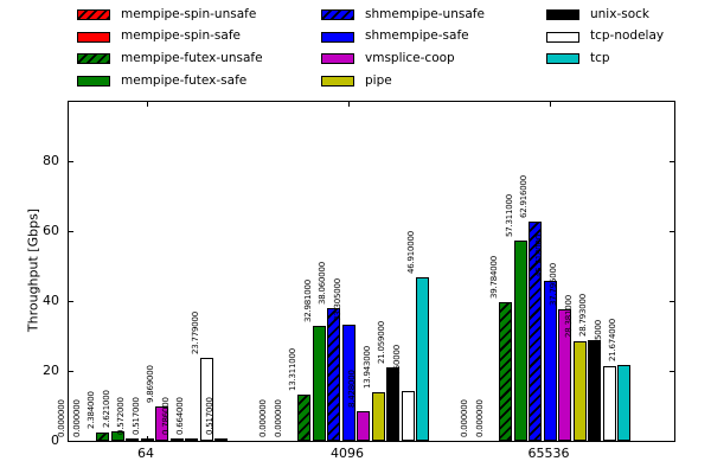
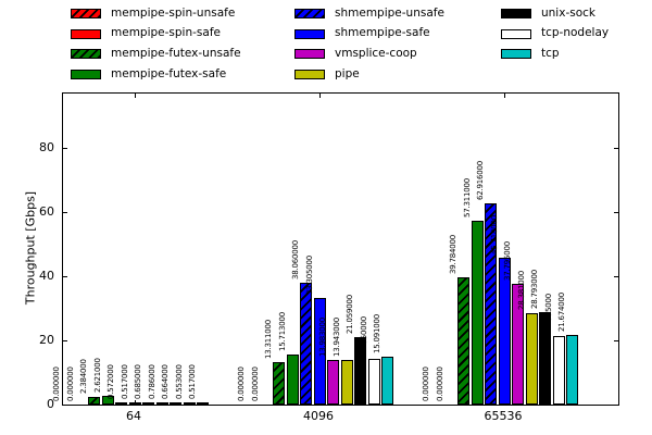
vmsplice-coop/64: 9.869000 -> 0.685000
tcp-nodelay/64: 23.779000 -> 0.553000
mempipe-futex-safe/4096: 32.981000 -> 15.713000
vmsplice-coop/4096: 8.428000 -> 13.983000
tcp/4096: 46.910000 -> 15.091000
